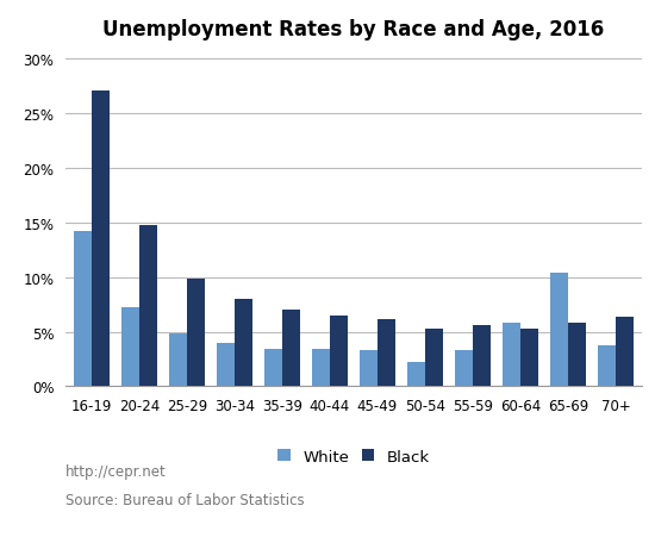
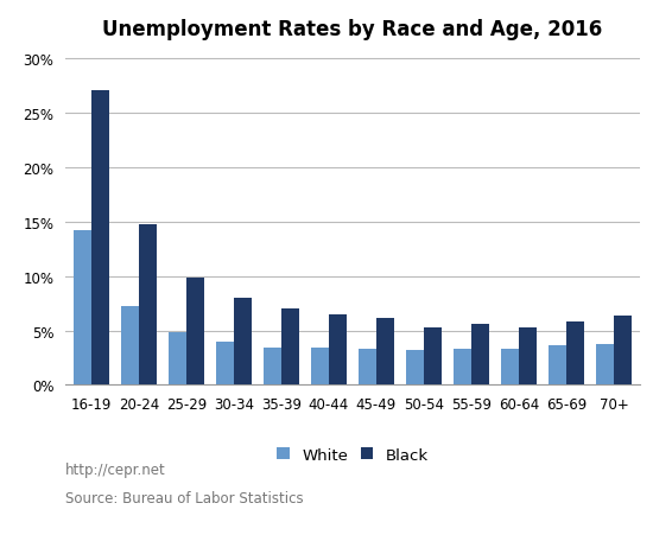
White/50-54: 2.2% -> 3.2%
White/60-64: 5.8% -> 3.3%
White/65-69: 10.4% -> 3.6%
